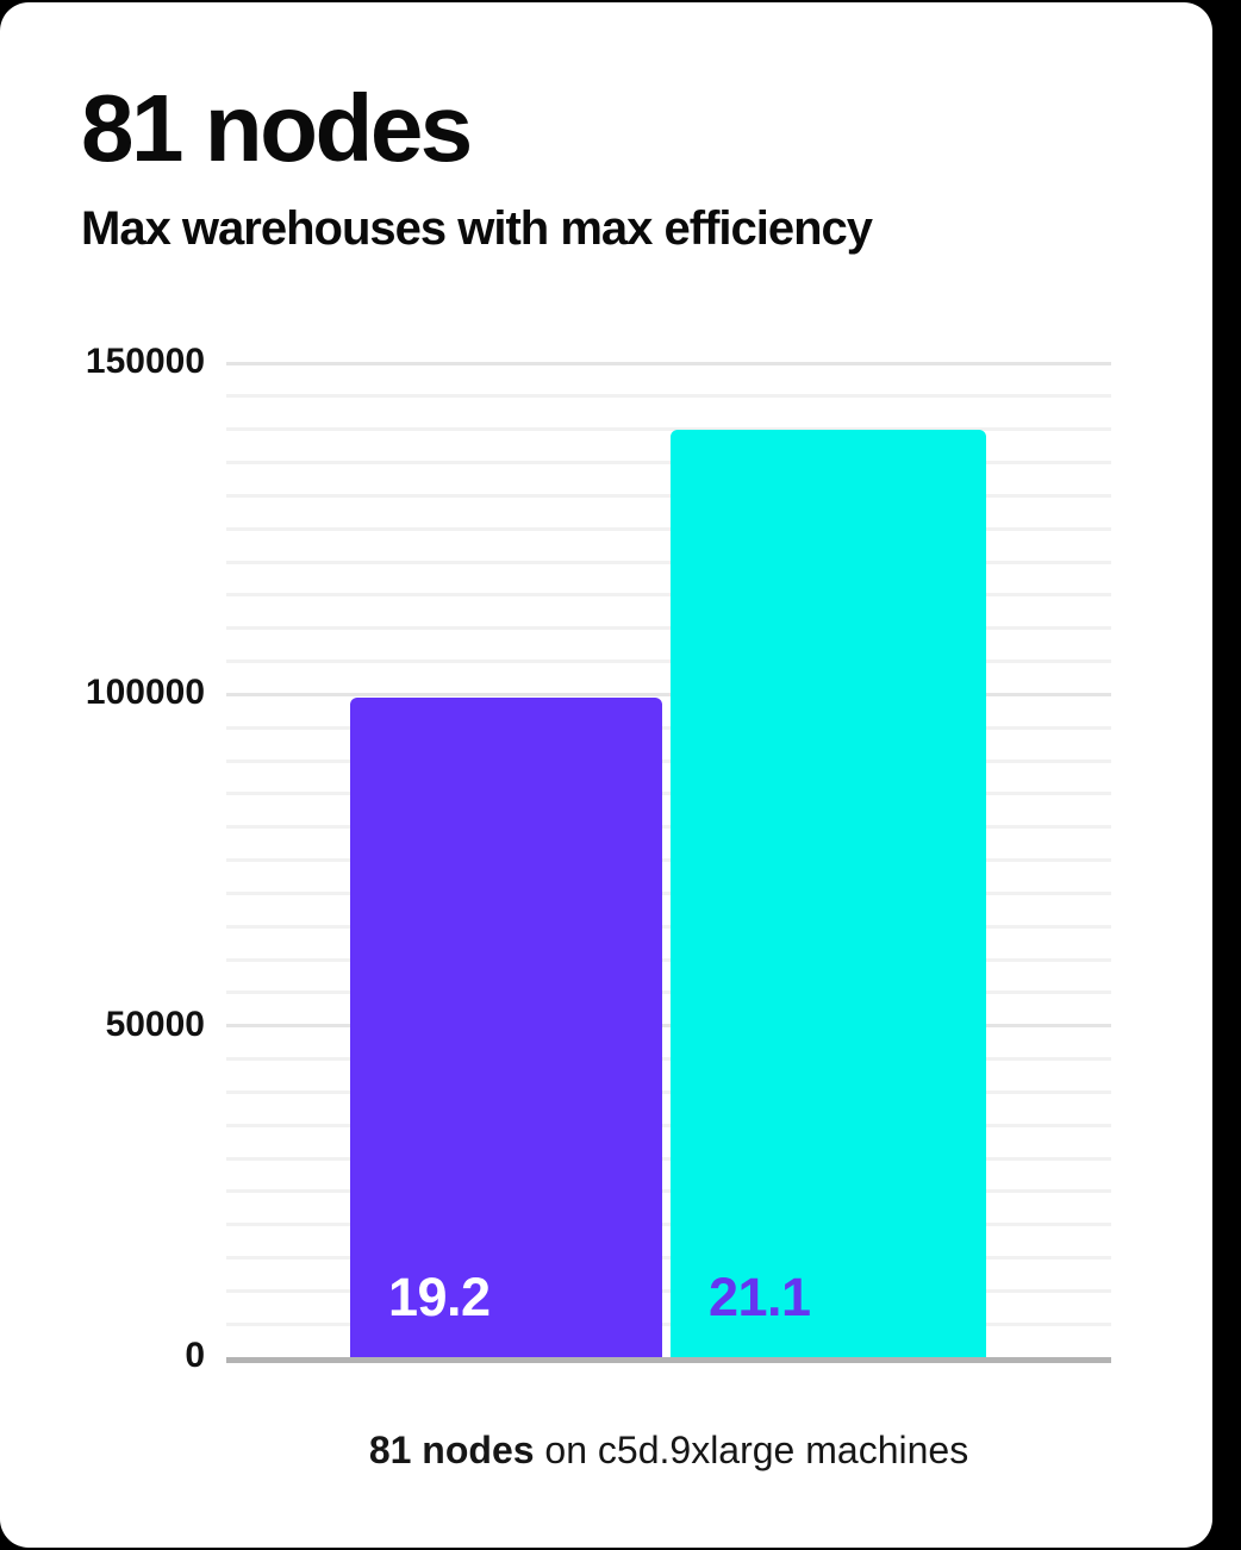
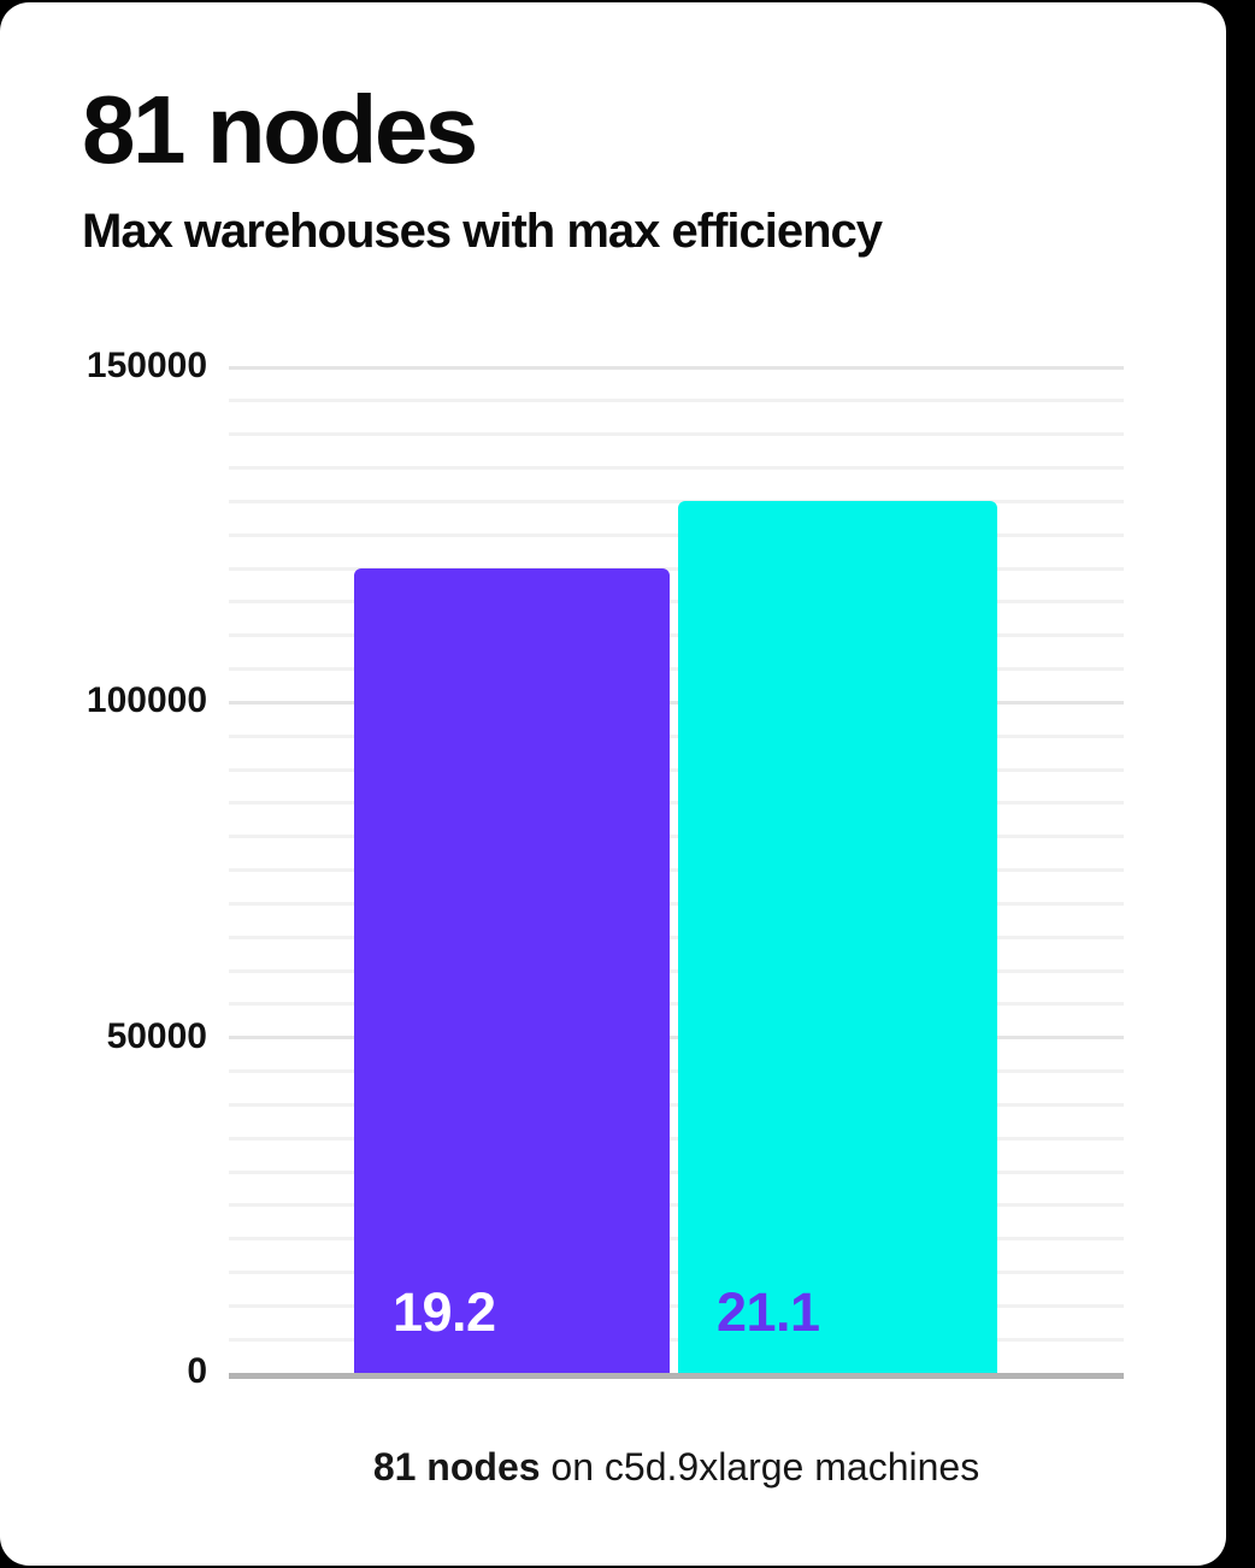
19.2: 100000 -> 120000
21.1: 140000 -> 130000
